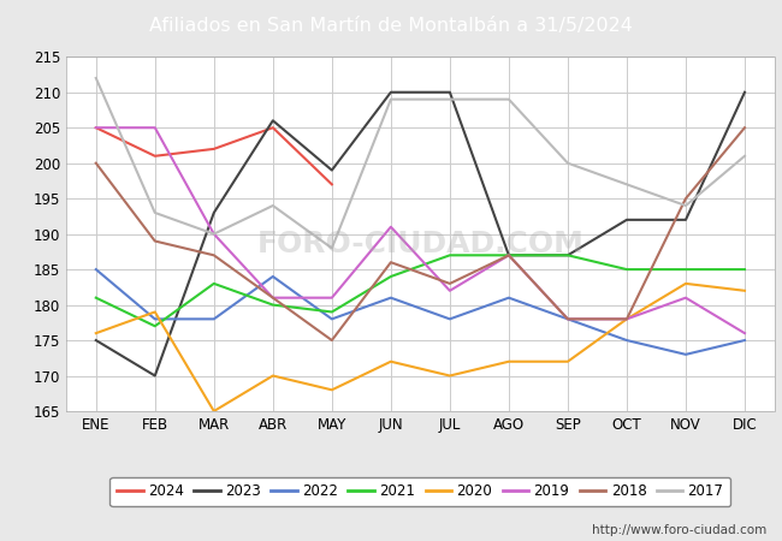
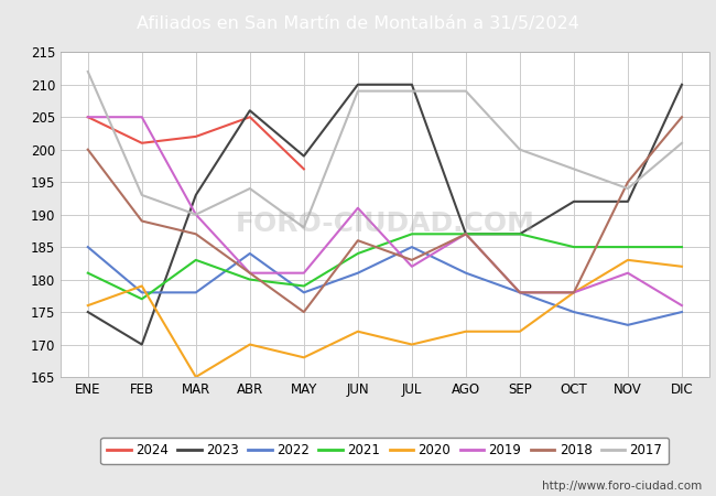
2022/JUL: 178 -> 185
